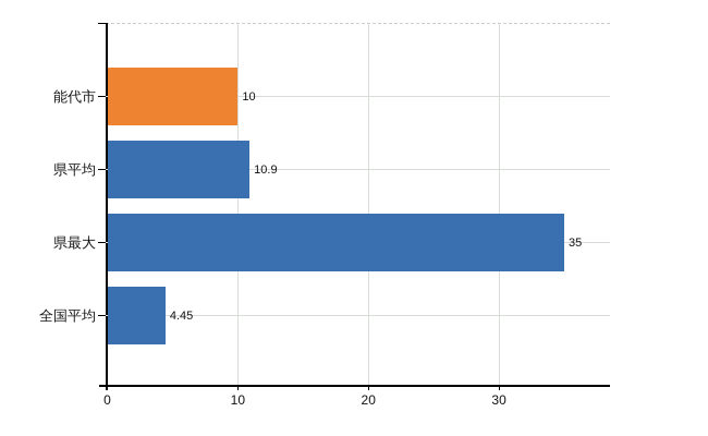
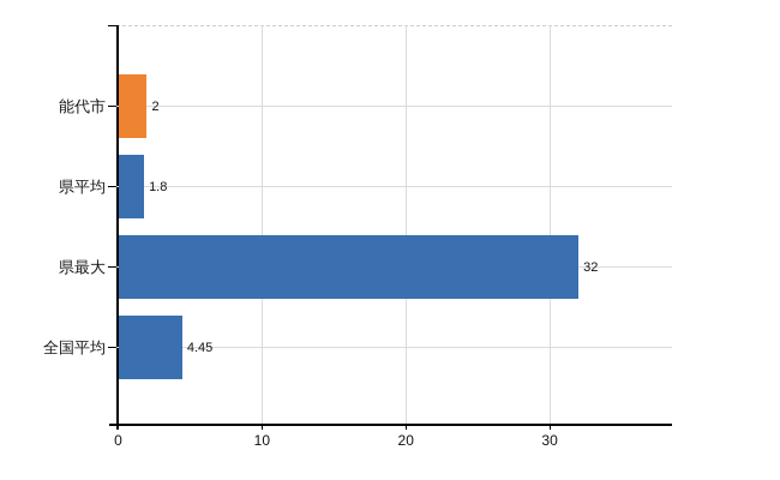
能代市: 10 -> 2
県平均: 10.9 -> 1.8
県最大: 35 -> 32
